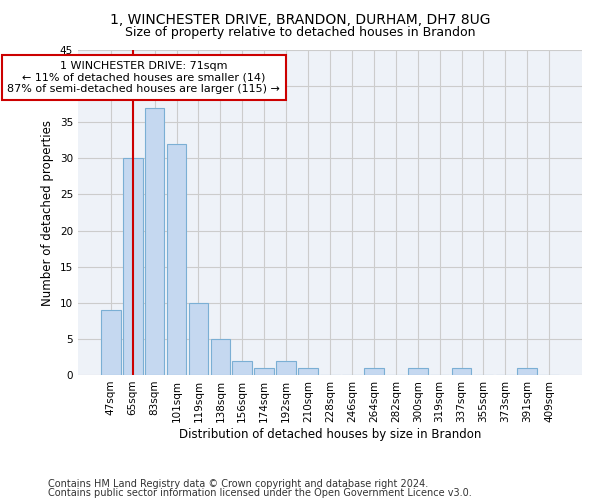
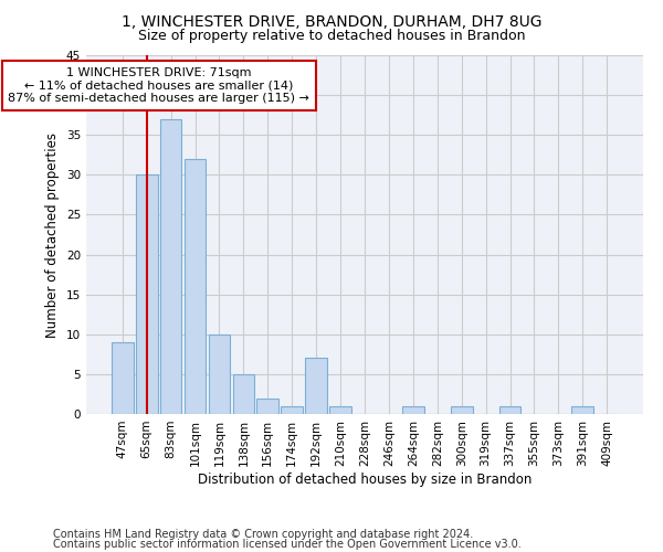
192sqm: 2 -> 7
